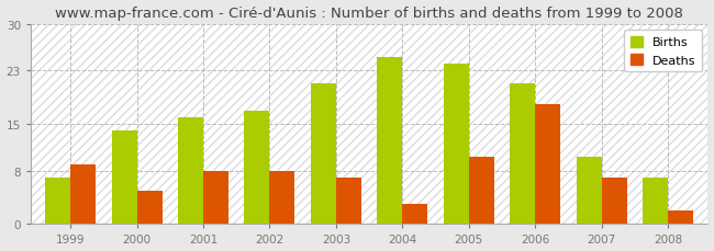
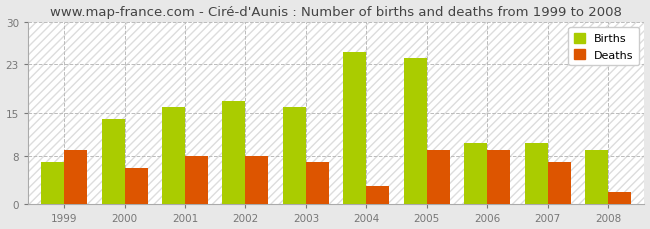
Deaths/2000: 5 -> 6
Births/2003: 21 -> 16
Deaths/2005: 10 -> 9
Births/2006: 21 -> 10
Deaths/2006: 18 -> 9
Births/2008: 7 -> 9
